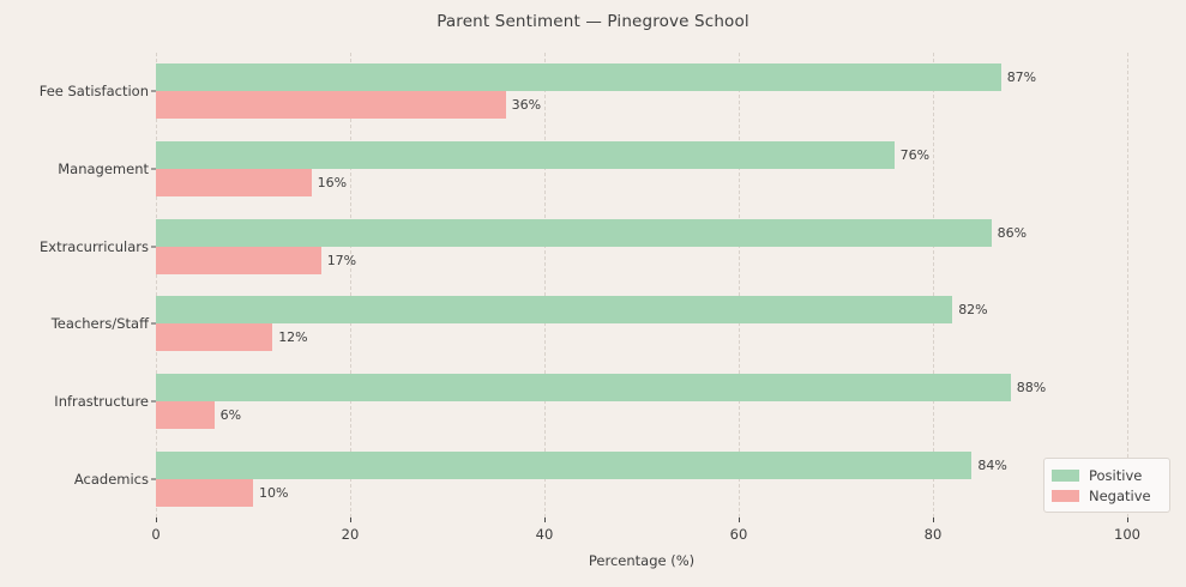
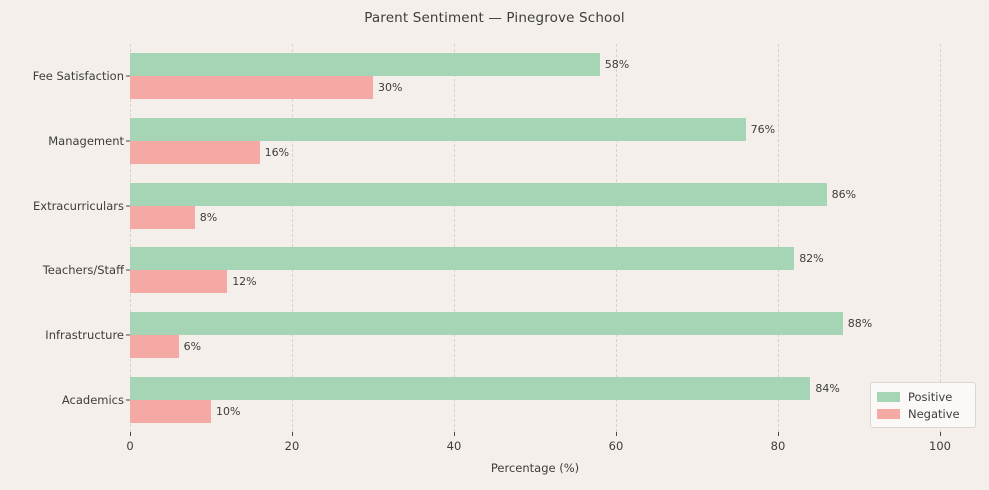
Positive/Fee Satisfaction: 87% -> 58%
Negative/Fee Satisfaction: 36% -> 30%
Negative/Extracurriculars: 17% -> 8%
